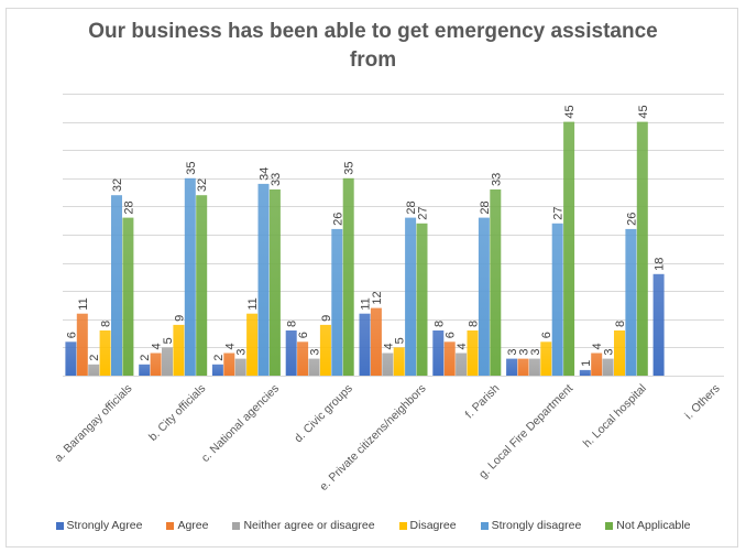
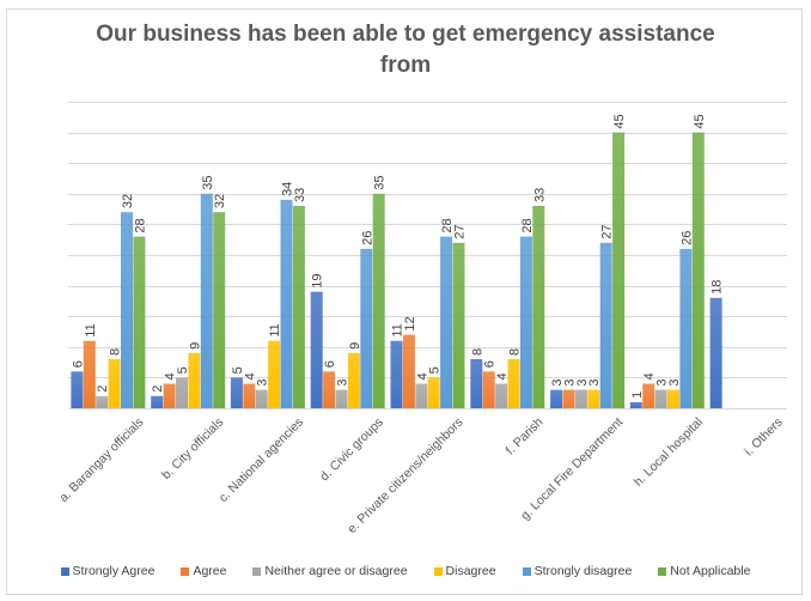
Strongly Agree/c. National agencies: 2 -> 5
Strongly Agree/d. Civic groups: 8 -> 19
Disagree/g. Local Fire Department: 6 -> 3
Disagree/h. Local hospital: 8 -> 3
